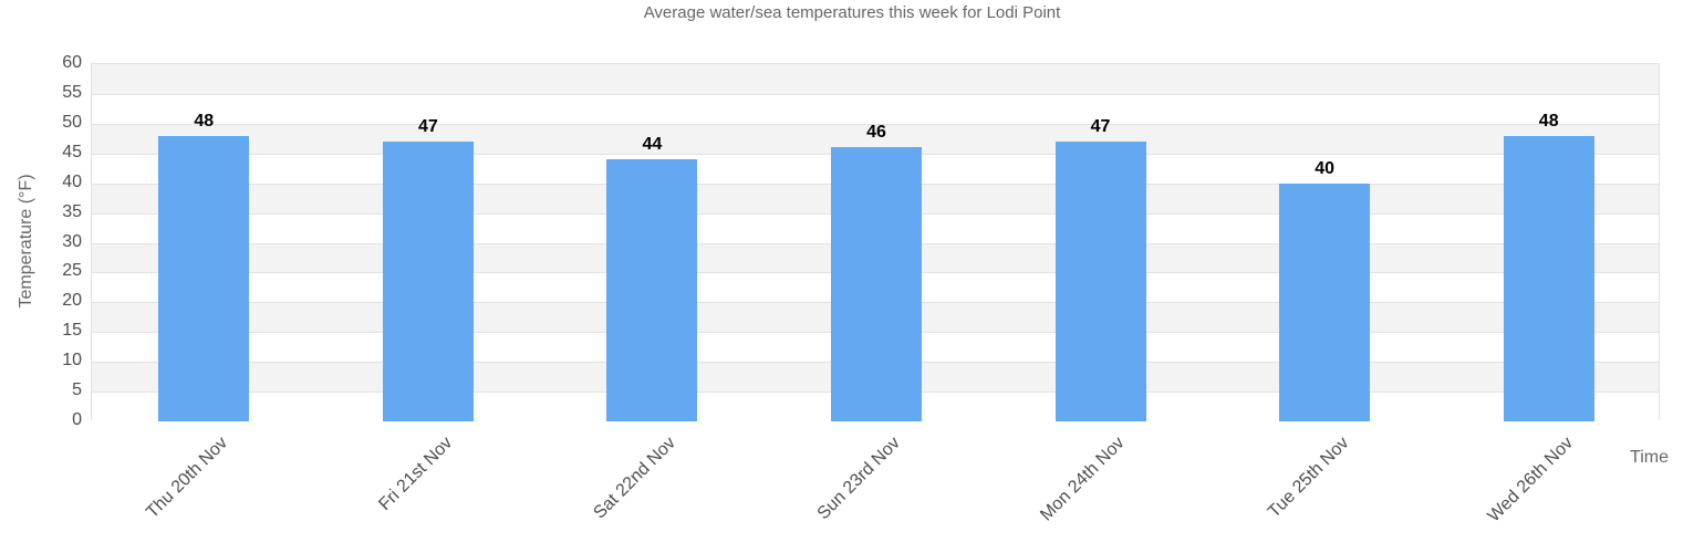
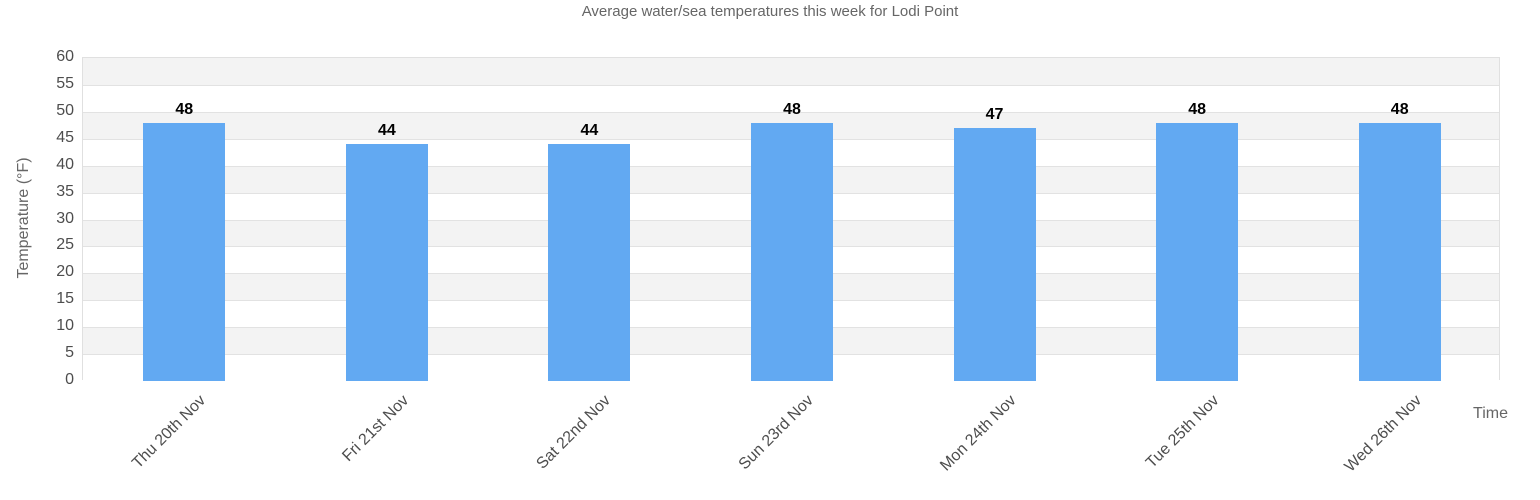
Fri 21st Nov: 47 -> 44
Sun 23rd Nov: 46 -> 48
Tue 25th Nov: 40 -> 48
